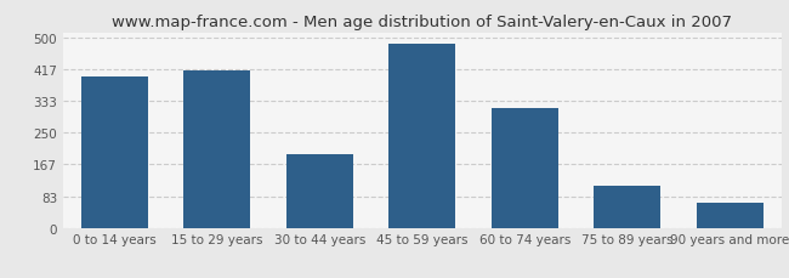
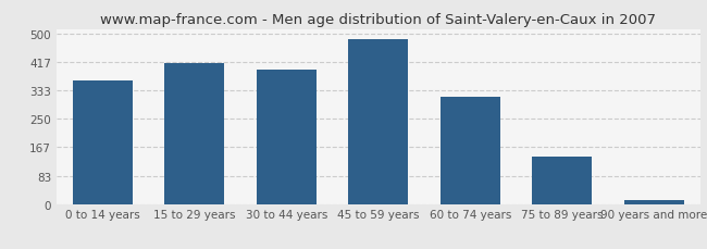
0 to 14 years: 400 -> 362
30 to 44 years: 195 -> 395
75 to 89 years: 110 -> 138
90 years and more: 65 -> 12
